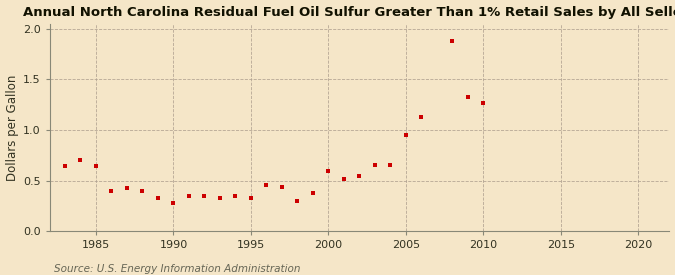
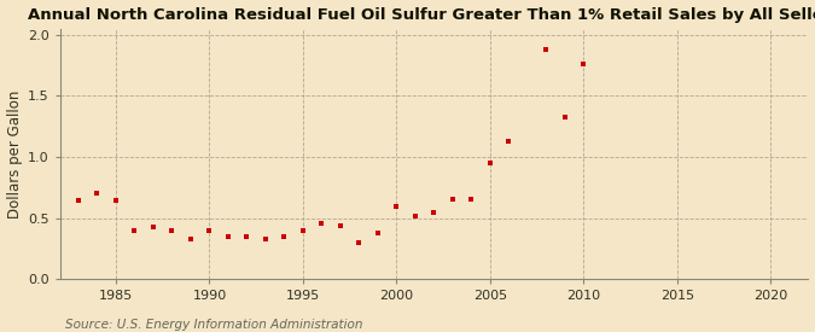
1990: 0.28 -> 0.40
1995: 0.33 -> 0.40
2010: 1.27 -> 1.76
